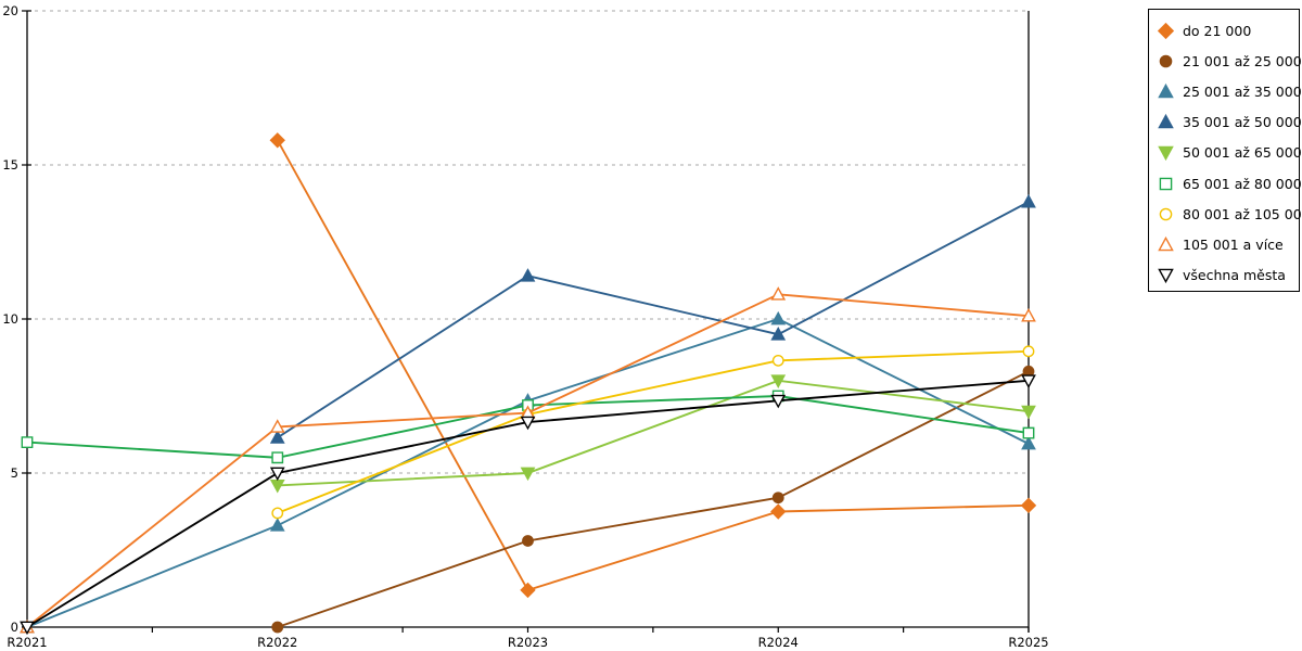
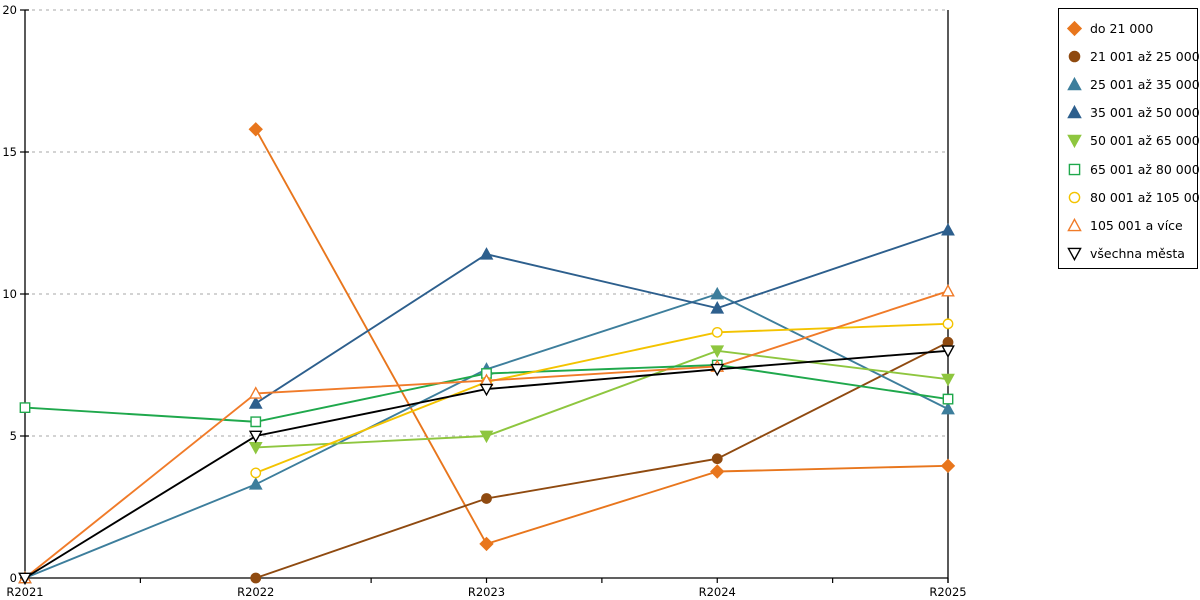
105 001 a více/R2024: 10.8 -> 7.5
35 001 až 50 000/R2025: 13.8 -> 12.2
